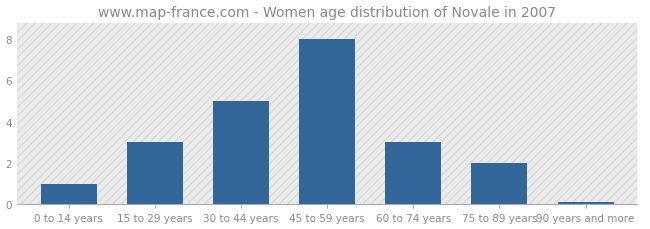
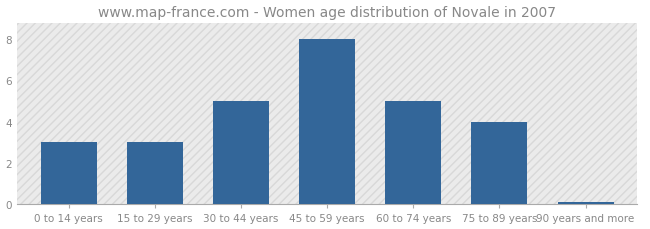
0 to 14 years: 1.0 -> 3.0
60 to 74 years: 3.0 -> 5.0
75 to 89 years: 2.0 -> 4.0
